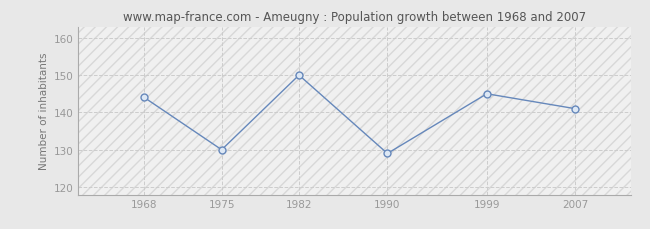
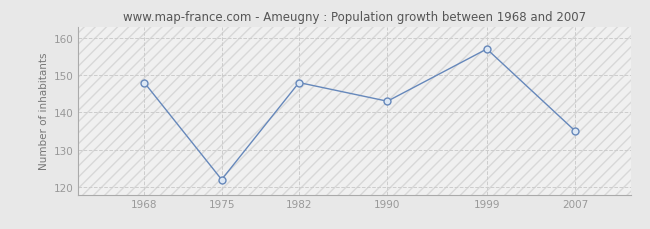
1968: 144 -> 148
1975: 130 -> 122
1982: 150 -> 148
1990: 129 -> 143
1999: 145 -> 157
2007: 141 -> 135
